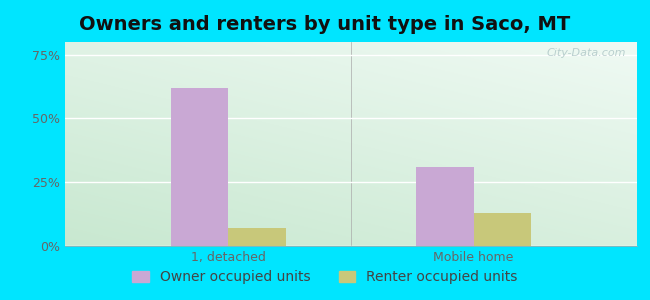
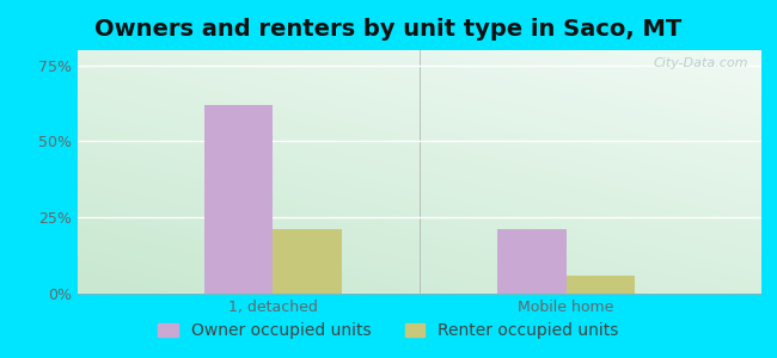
Renter occupied units/1, detached: 7% -> 21%
Owner occupied units/Mobile home: 31% -> 21%
Renter occupied units/Mobile home: 13% -> 6%
